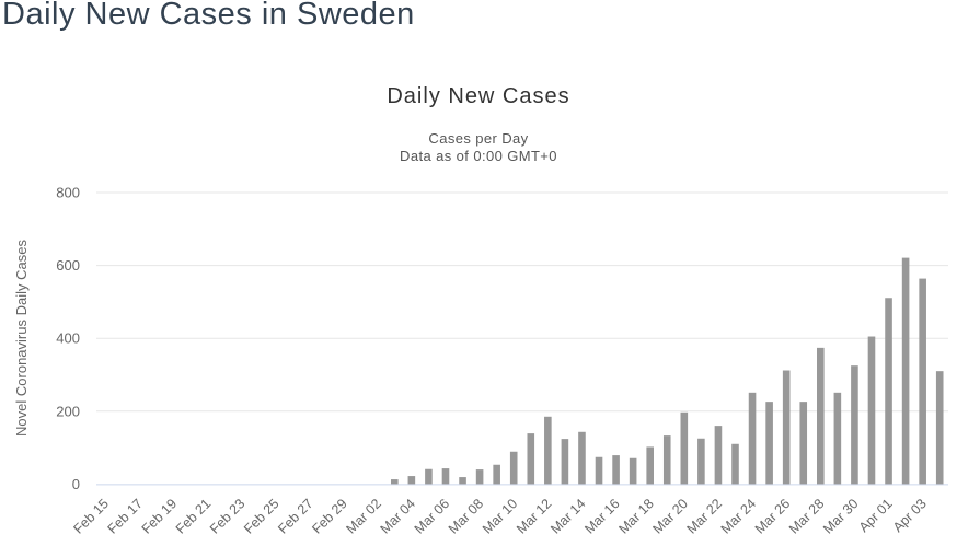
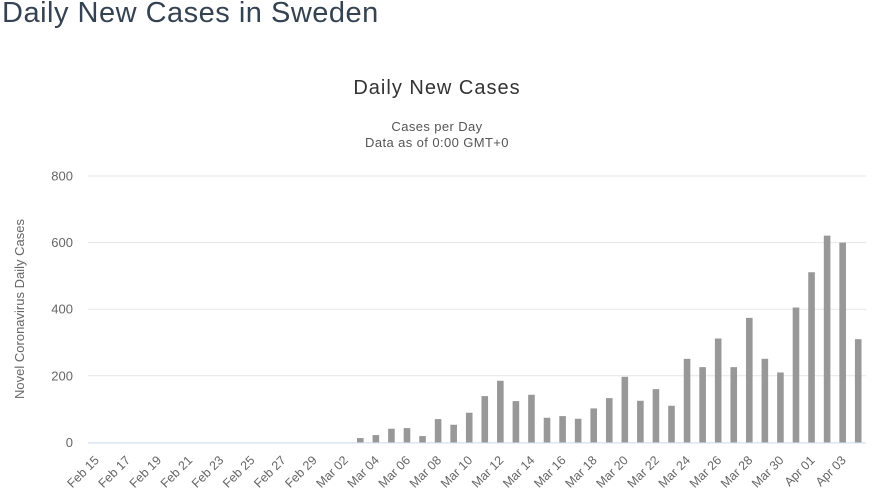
Mar 08: 40 -> 70
Mar 30: 320 -> 210
Apr 03: 560 -> 600
